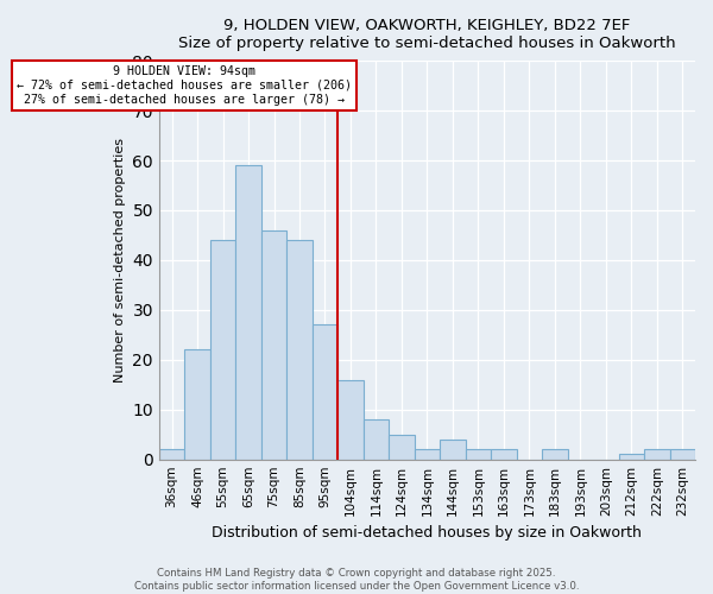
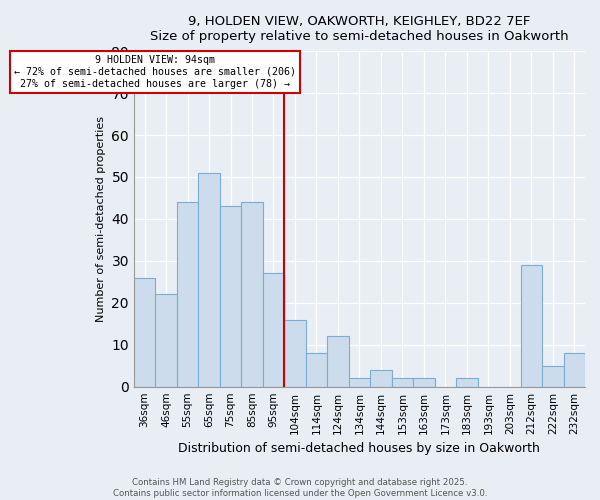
36sqm: 2 -> 26
65sqm: 59 -> 51
75sqm: 46 -> 43
124sqm: 5 -> 12
212sqm: 1 -> 29
222sqm: 2 -> 5
232sqm: 2 -> 8
